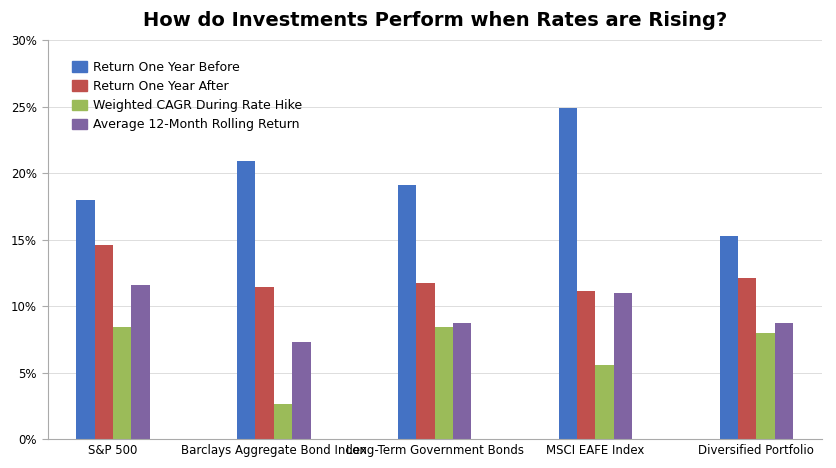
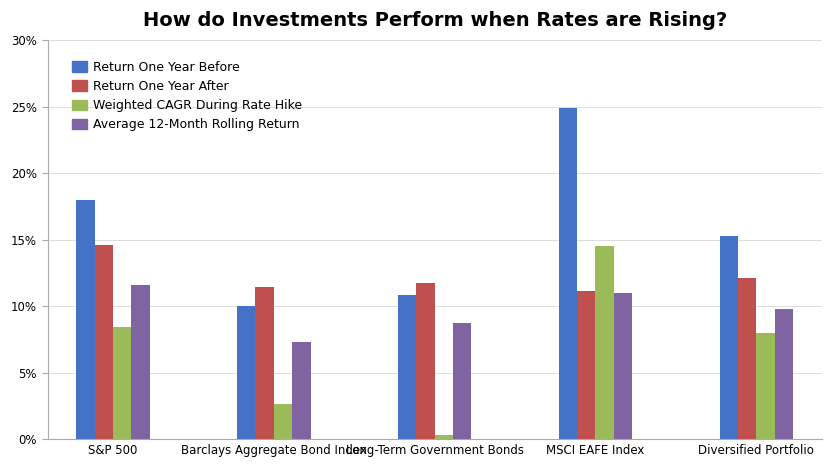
Return One Year Before/Barclays Aggregate Bond Index: 20.9% -> 10.0%
Return One Year Before/Long-Term Government Bonds: 19.1% -> 10.8%
Weighted CAGR During Rate Hike/Long-Term Government Bonds: 8.4% -> 0.3%
Weighted CAGR During Rate Hike/MSCI EAFE Index: 5.6% -> 14.5%
Average 12-Month Rolling Return/Diversified Portfolio: 8.7% -> 9.8%
